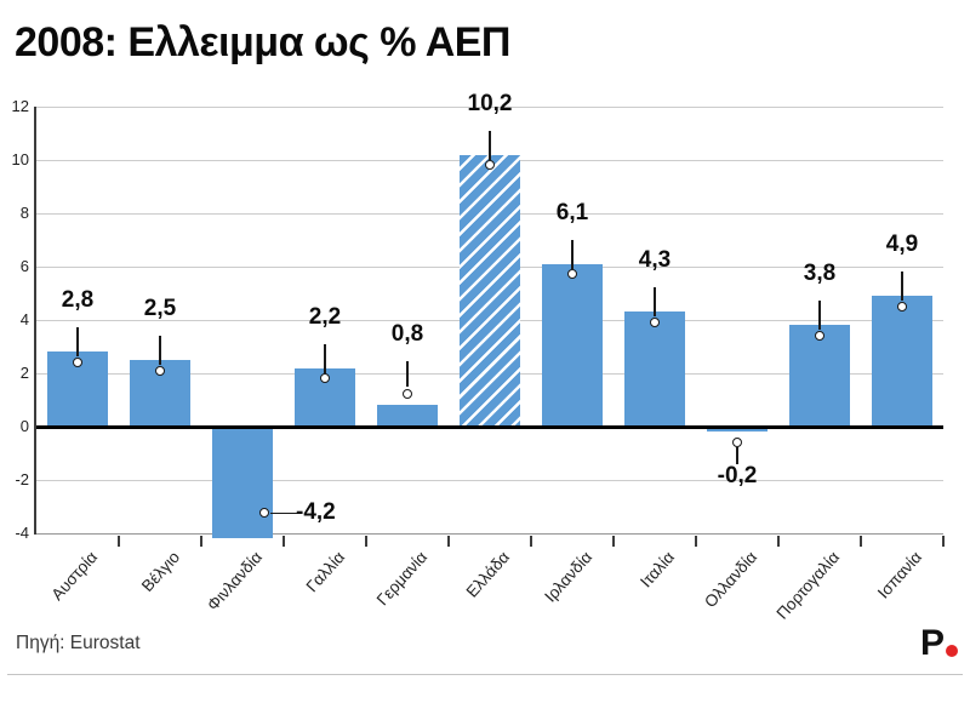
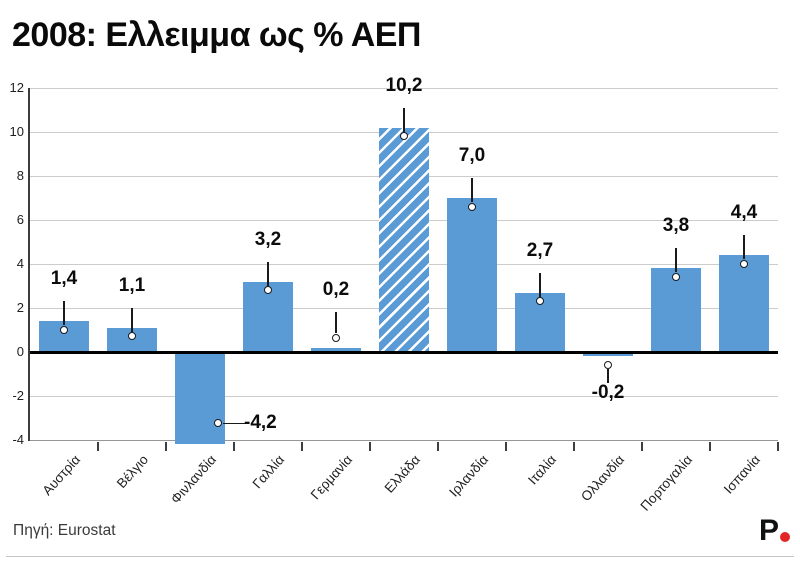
Αυστρία: 2,8 -> 1,4
Βέλγιο: 2,5 -> 1,1
Γαλλία: 2,2 -> 3,2
Γερμανία: 0,8 -> 0,2
Ιρλανδία: 6,1 -> 7,0
Ιταλία: 4,3 -> 2,7
Ισπανία: 4,9 -> 4,4
